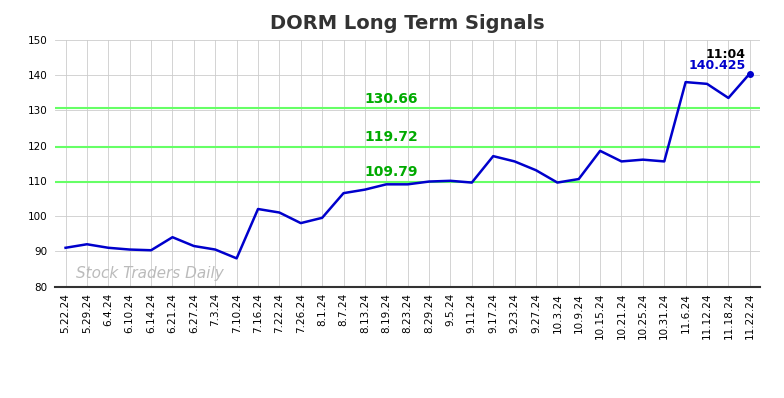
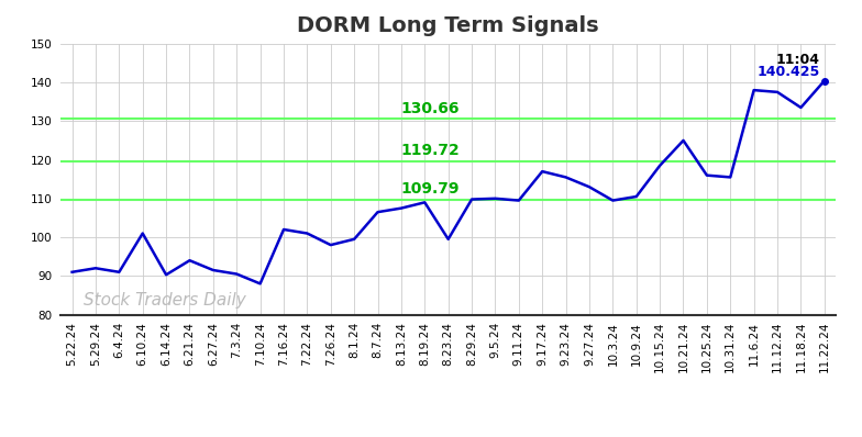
6.10.24: 90.5 -> 101.0
8.23.24: 109.0 -> 99.5
10.21.24: 115.5 -> 125.0
